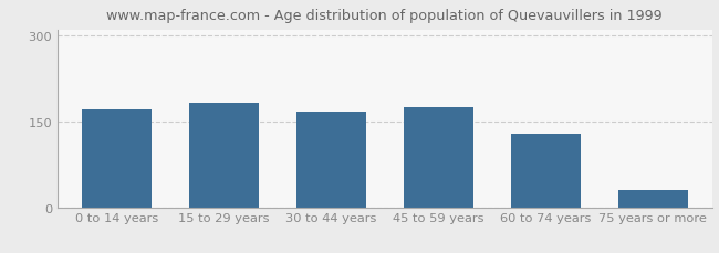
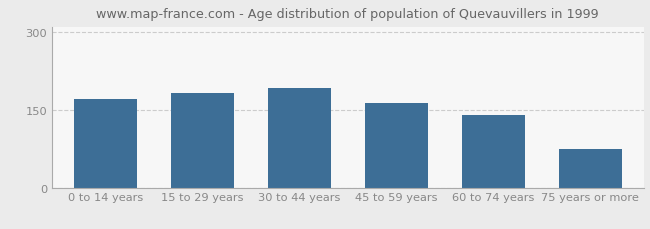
30 to 44 years: 166 -> 192
45 to 59 years: 174 -> 163
60 to 74 years: 128 -> 140
75 years or more: 30 -> 75
